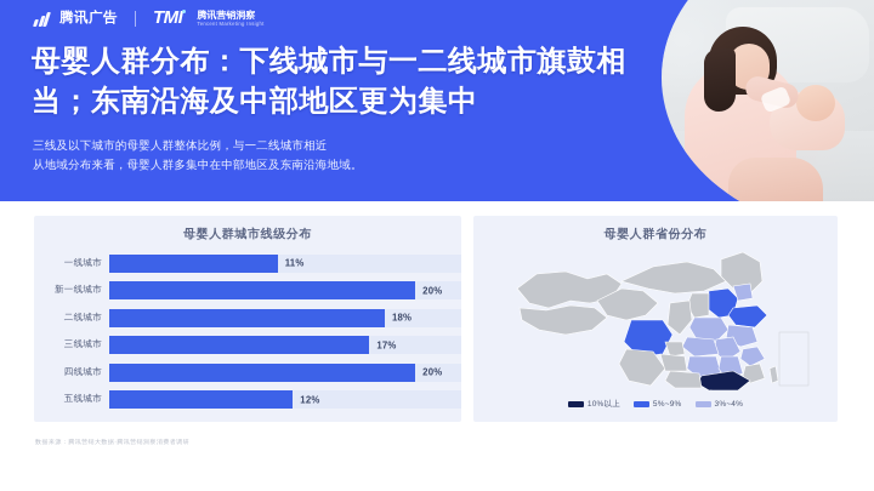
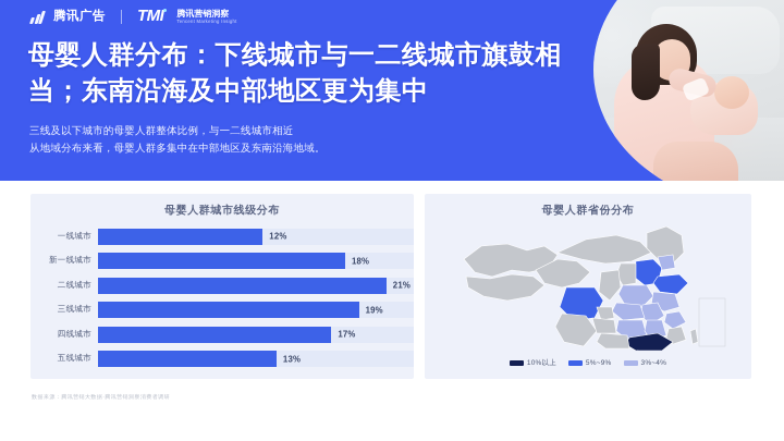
一线城市: 11% -> 12%
新一线城市: 20% -> 18%
二线城市: 18% -> 21%
三线城市: 17% -> 19%
四线城市: 20% -> 17%
五线城市: 12% -> 13%
